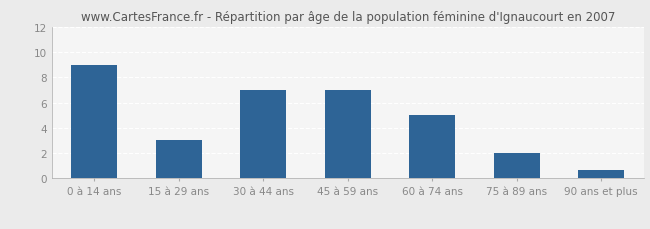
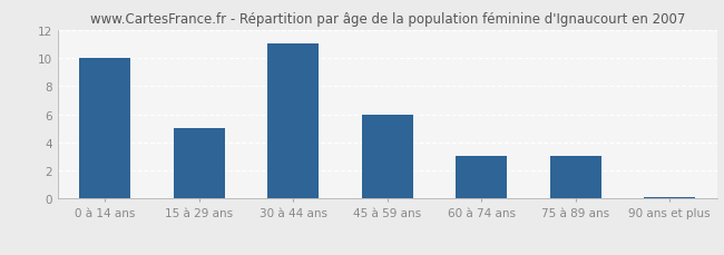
0 à 14 ans: 9.0 -> 10.0
15 à 29 ans: 3.0 -> 5.0
30 à 44 ans: 7.0 -> 11.0
45 à 59 ans: 7.0 -> 6.0
60 à 74 ans: 5.0 -> 3.0
75 à 89 ans: 2.0 -> 3.0
90 ans et plus: 0.7 -> 0.1
